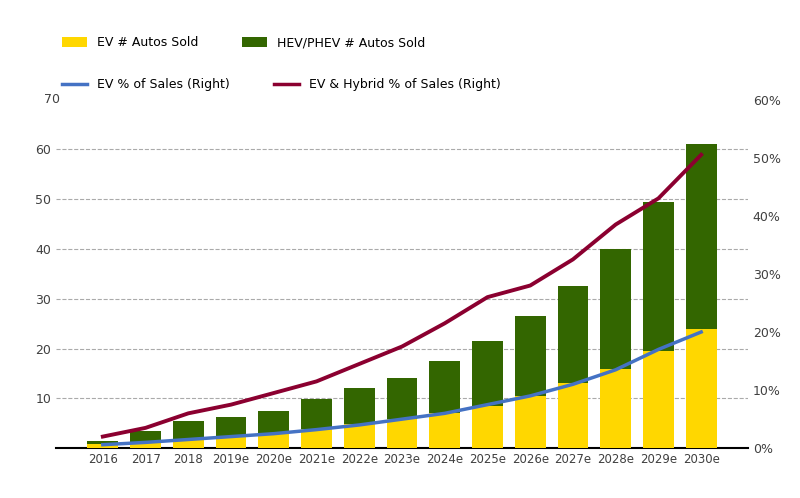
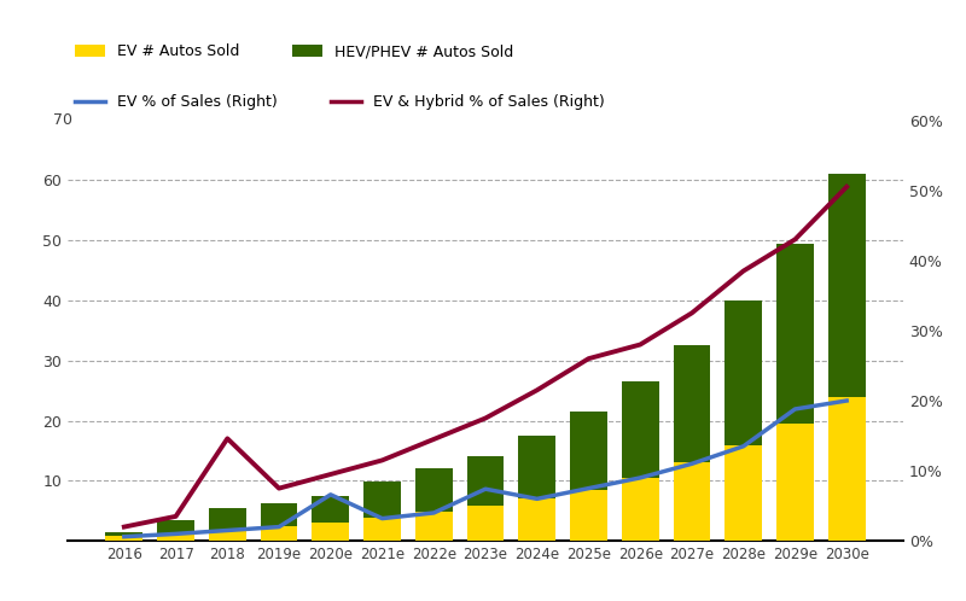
EV & Hybrid % of Sales (Right)/2018: 6.0% -> 14.6%
EV % of Sales (Right)/2020e: 2.5% -> 6.6%
EV % of Sales (Right)/2023e: 5.0% -> 7.4%
EV % of Sales (Right)/2029e: 17.0% -> 18.8%
